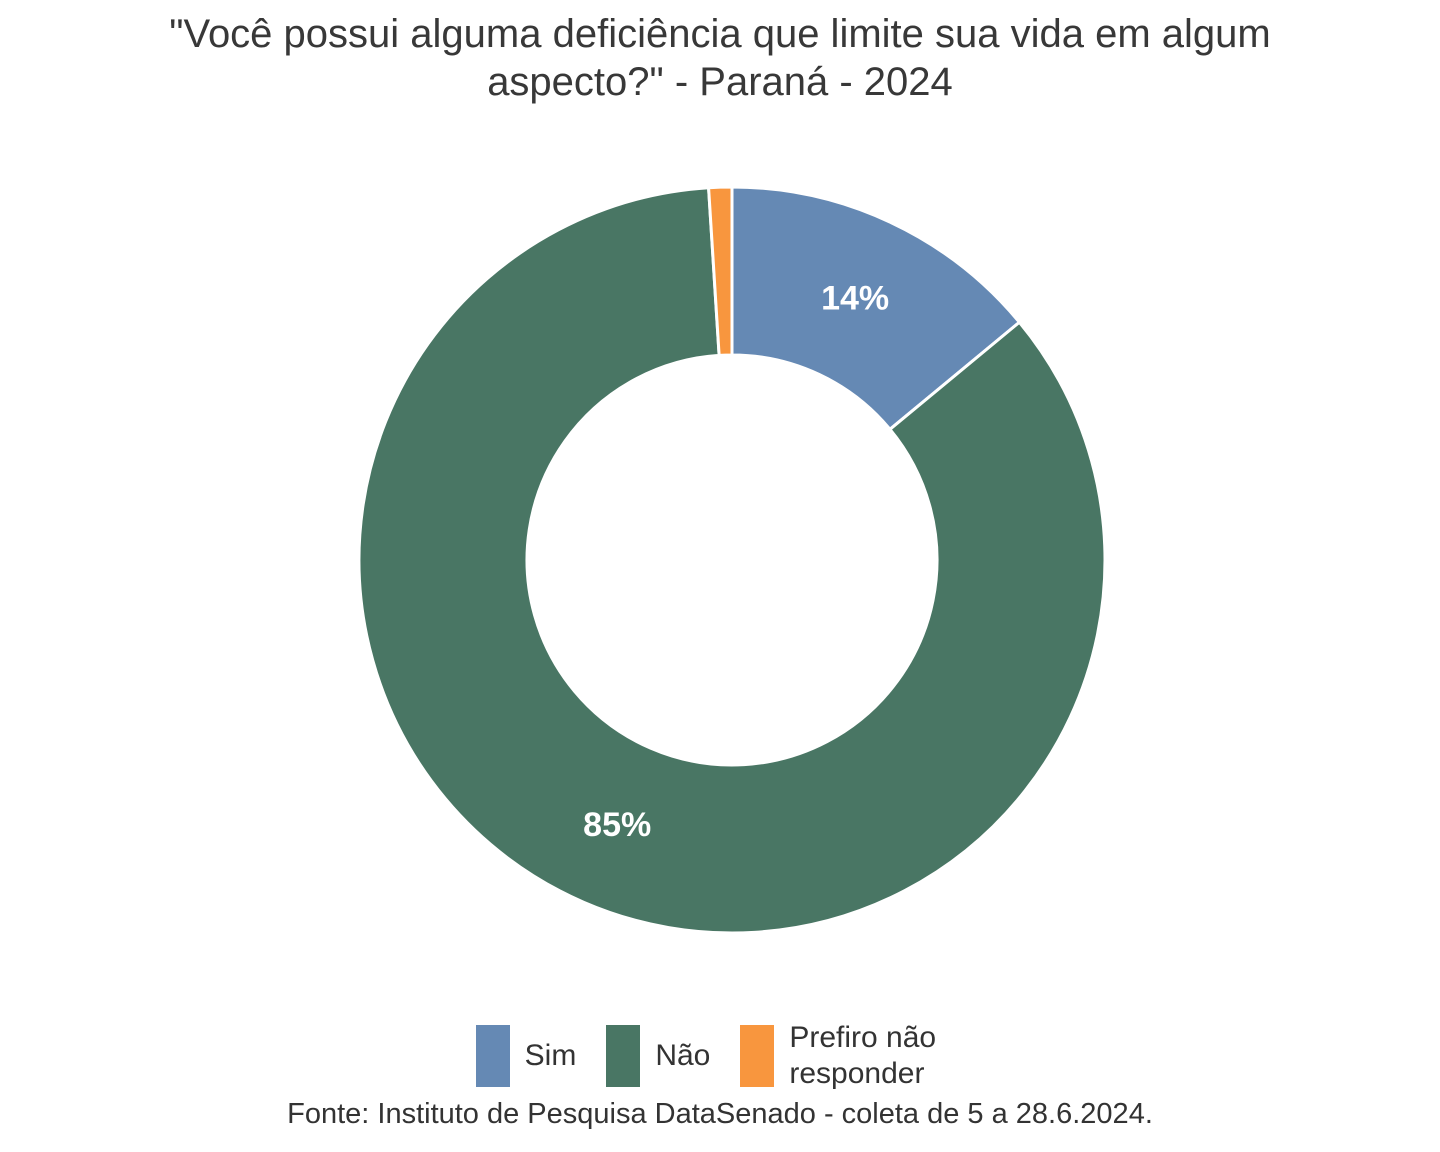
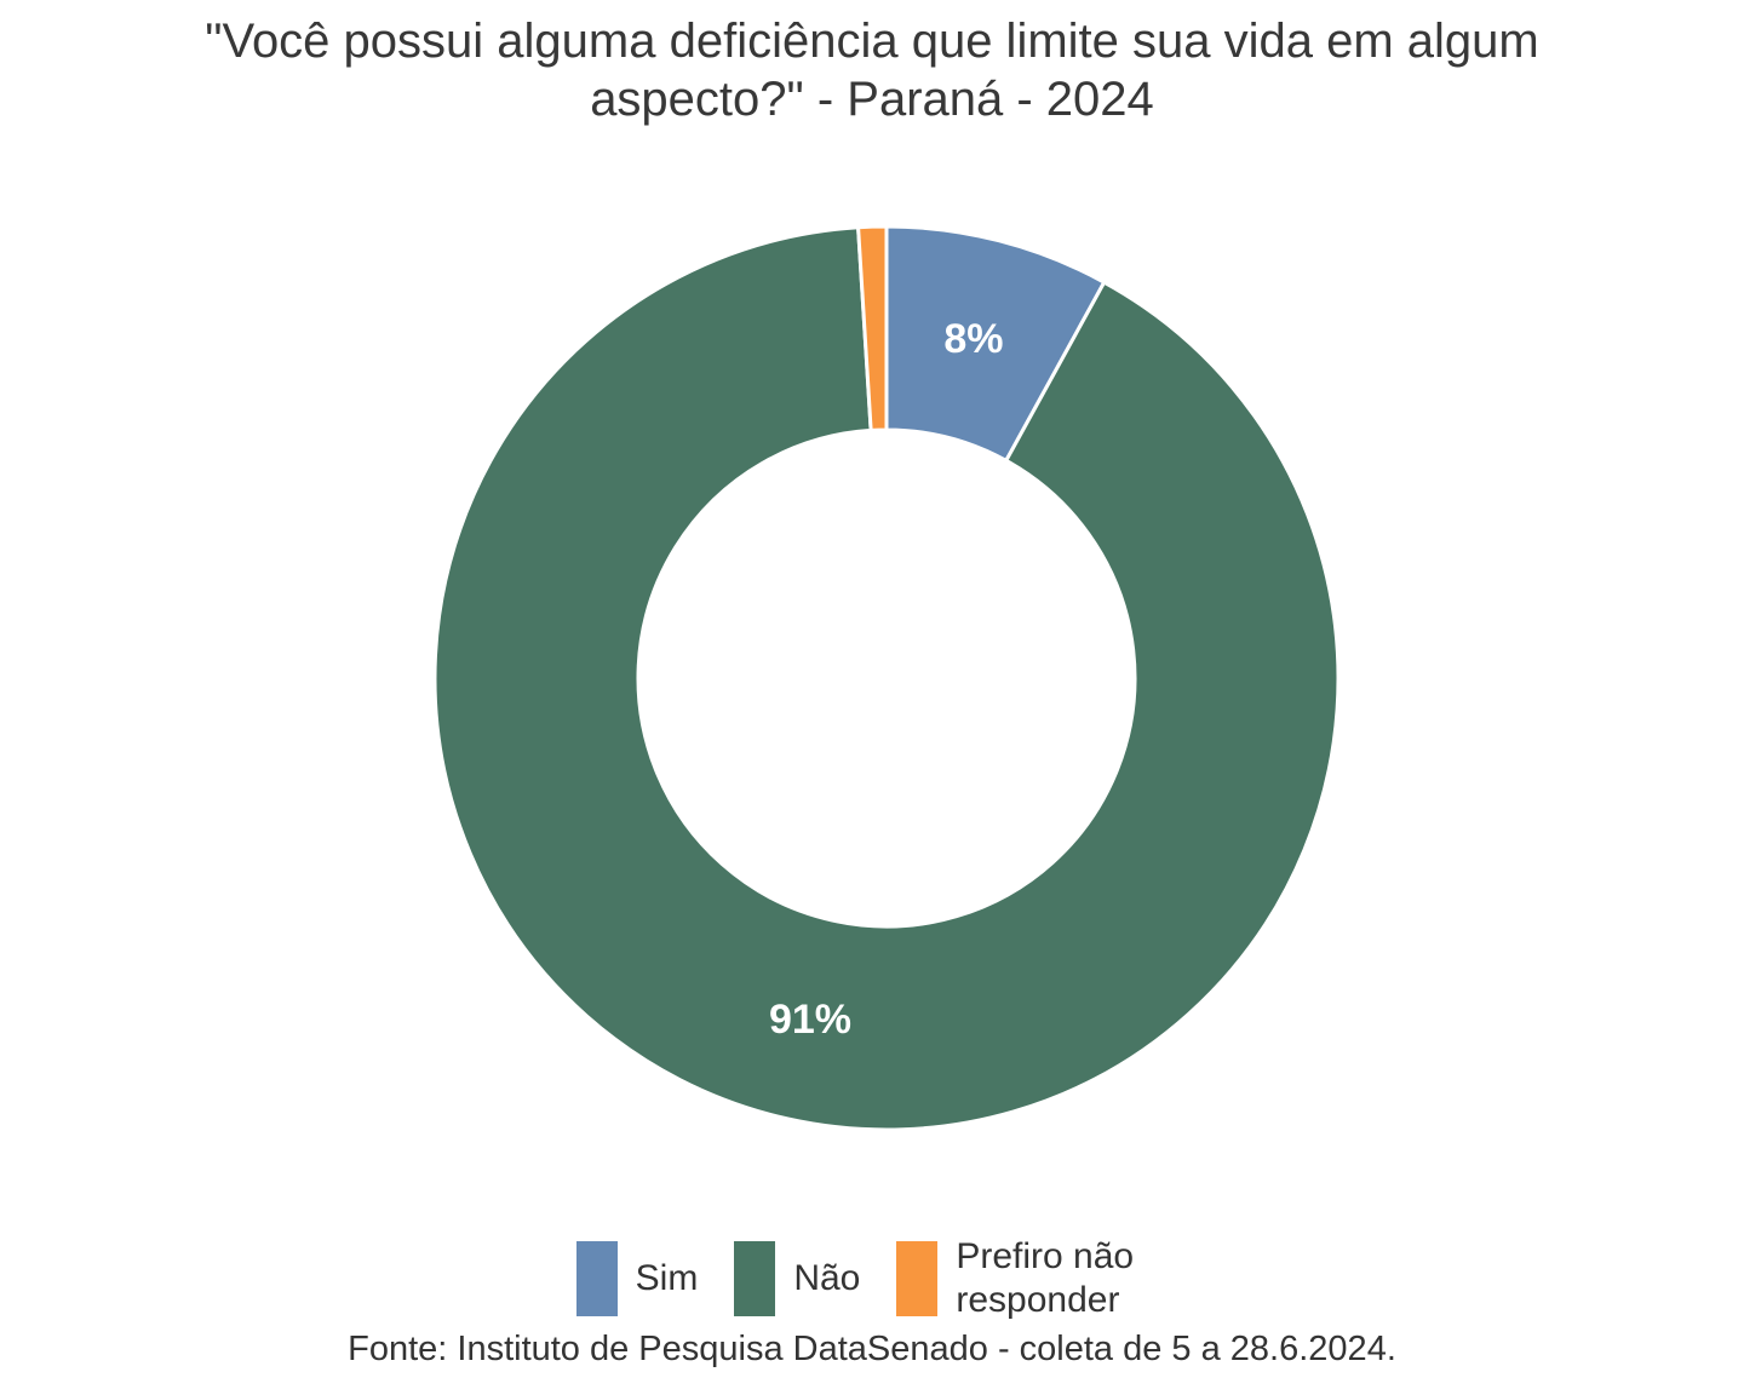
Sim: 14% -> 8%
Não: 85% -> 91%
